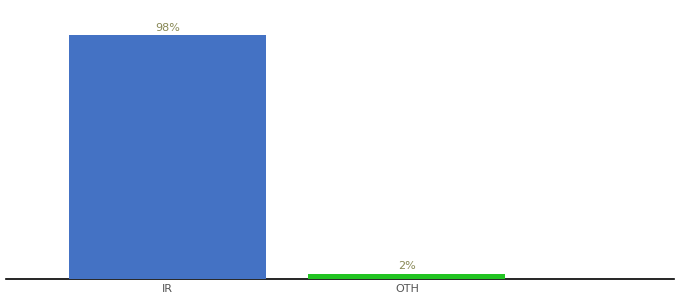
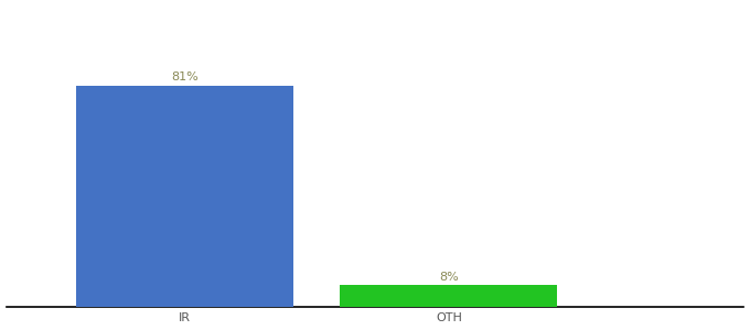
IR: 98% -> 81%
OTH: 2% -> 8%
